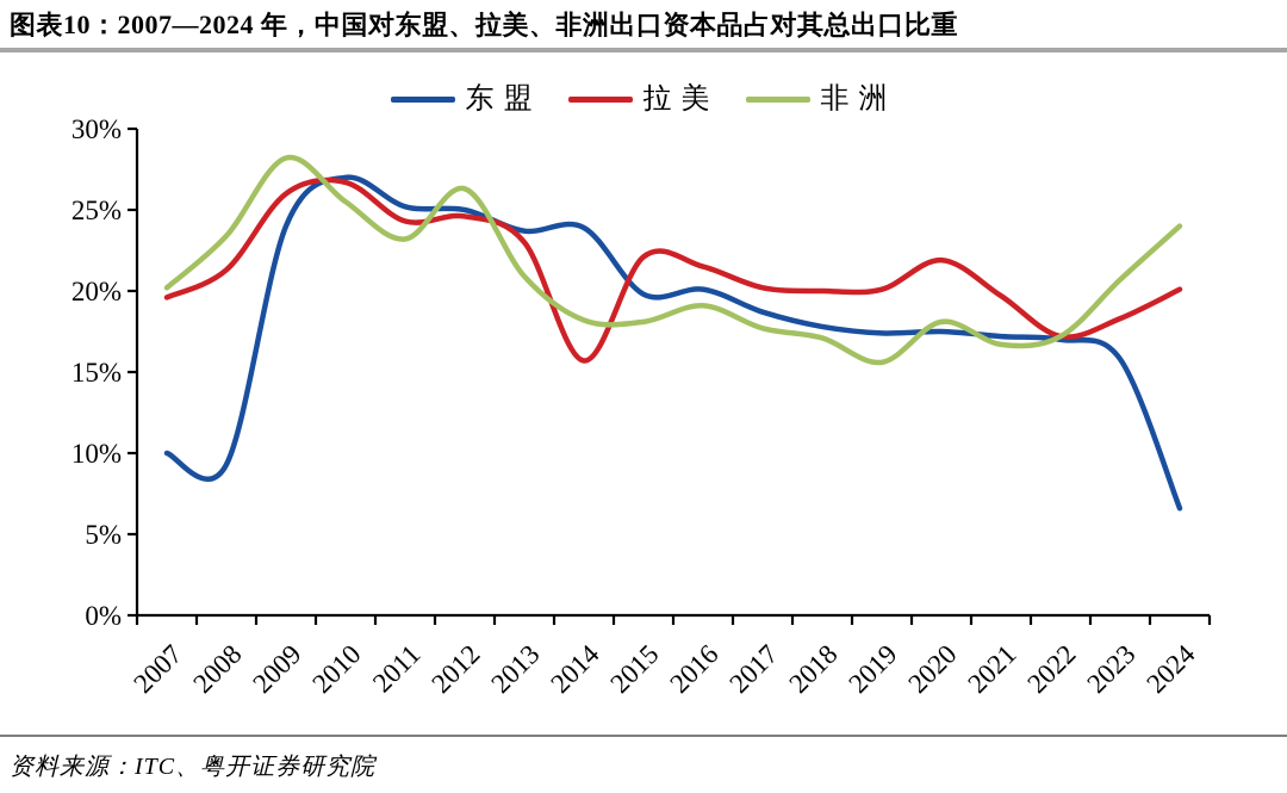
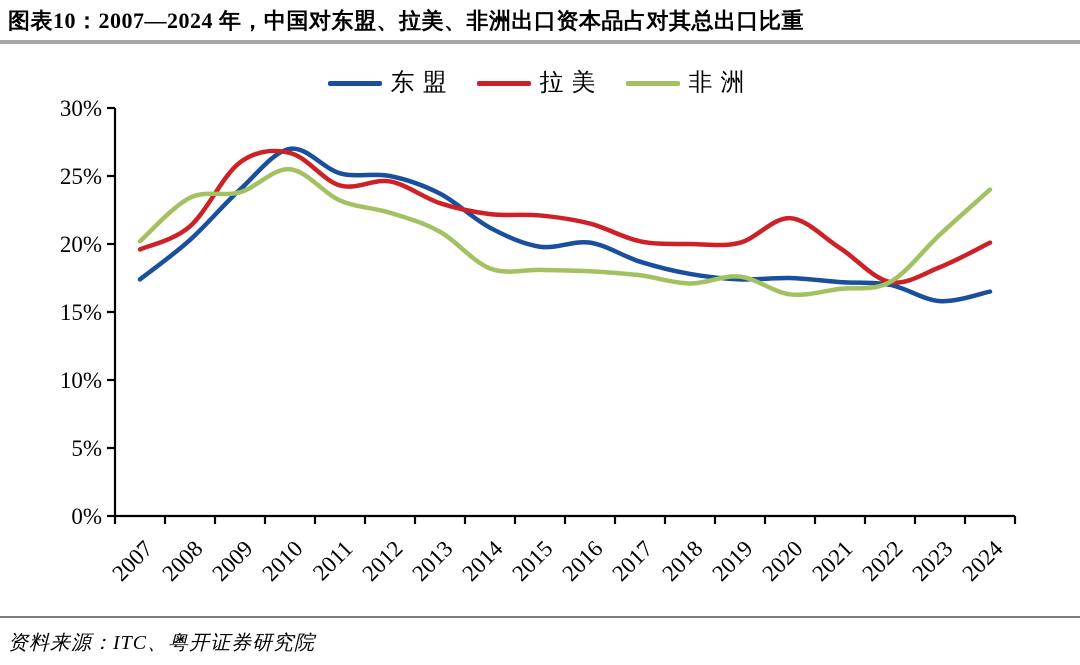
东盟/2007: 10.0% -> 17.4%
东盟/2008: 9.3% -> 20.3%
非洲/2009: 28.2% -> 23.8%
非洲/2012: 26.3% -> 22.3%
东盟/2014: 23.9% -> 21.2%
拉美/2014: 15.7% -> 22.2%
非洲/2016: 19.1% -> 18.0%
非洲/2019: 15.6% -> 17.6%
非洲/2020: 18.1% -> 16.3%
东盟/2024: 6.6% -> 16.5%
